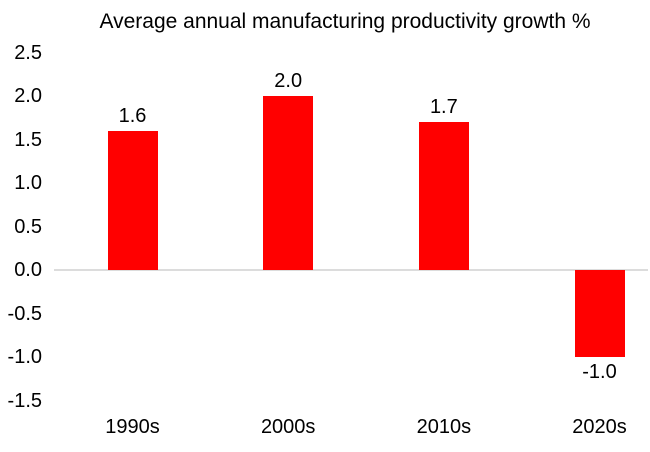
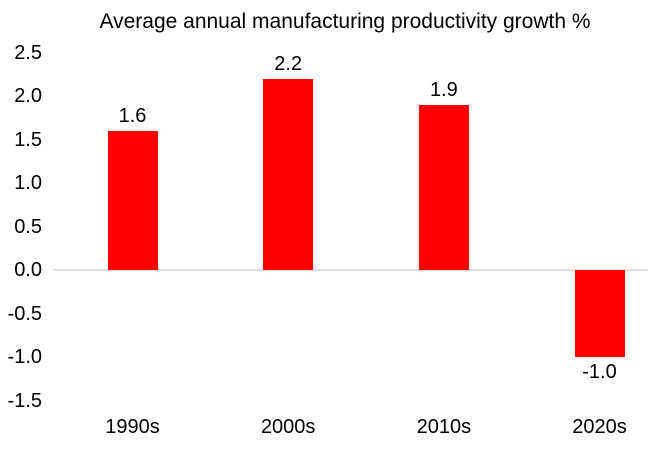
2000s: 2.0 -> 2.2
2010s: 1.7 -> 1.9
